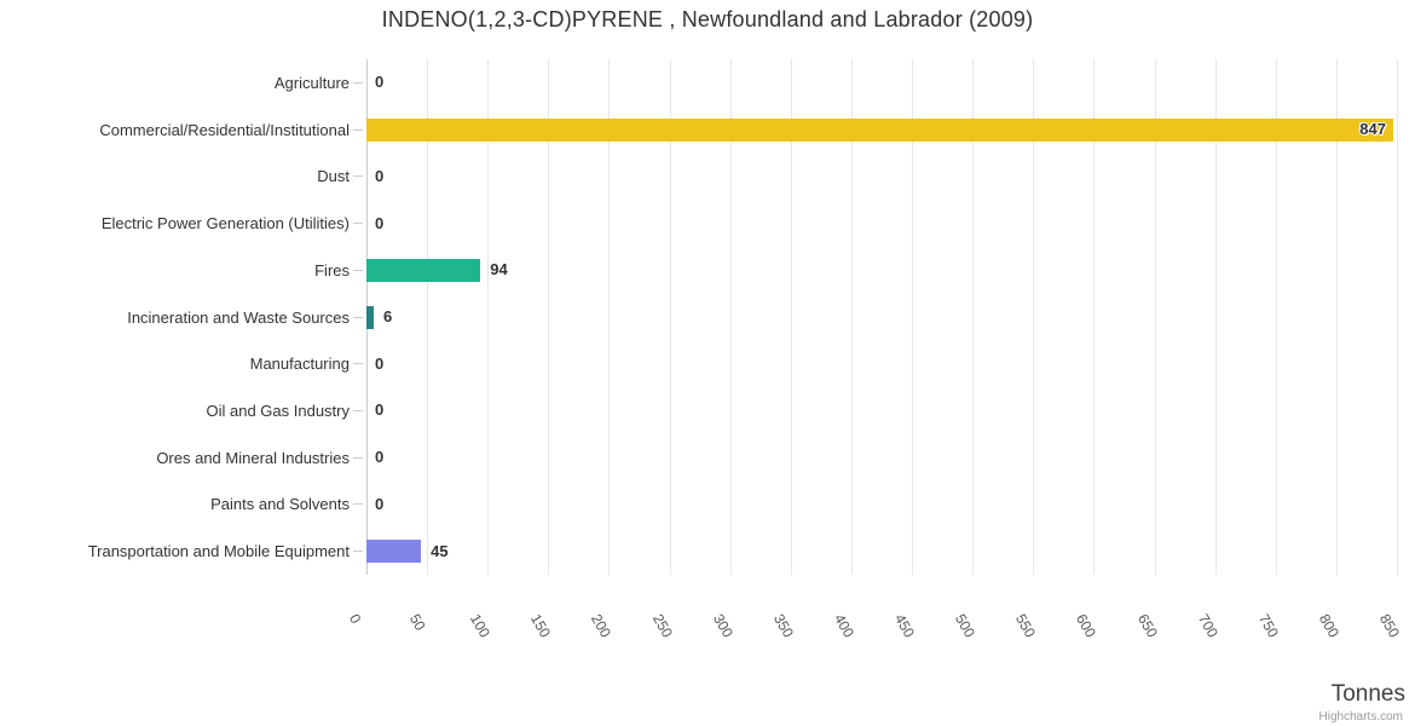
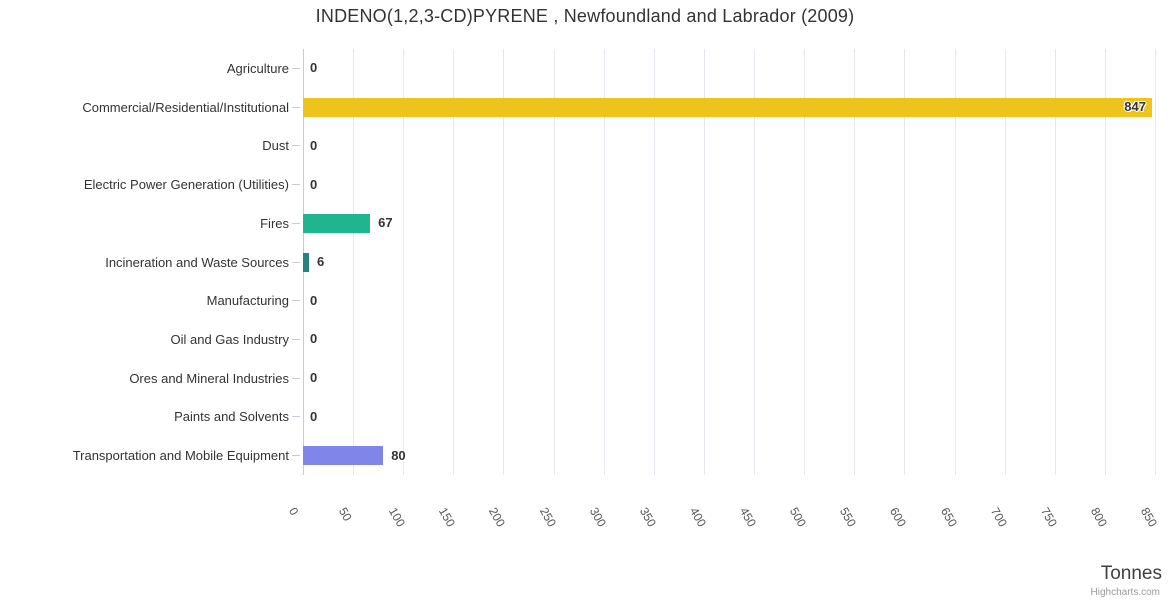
Fires: 94 -> 67
Transportation and Mobile Equipment: 45 -> 80
